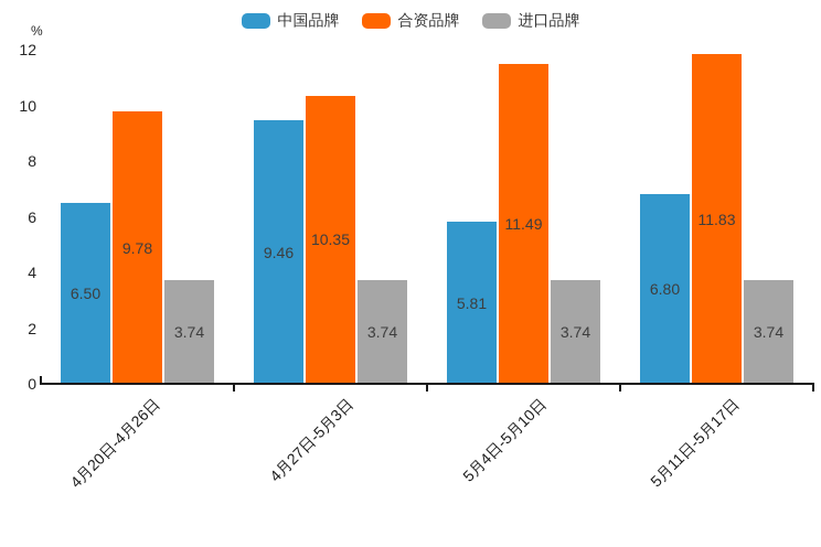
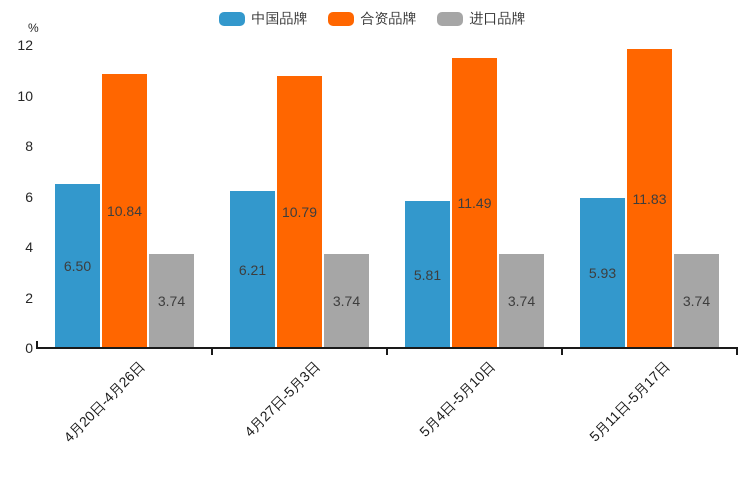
合资品牌/4月20日-4月26日: 9.78 -> 10.84
中国品牌/4月27日-5月3日: 9.46 -> 6.21
合资品牌/4月27日-5月3日: 10.35 -> 10.79
中国品牌/5月11日-5月17日: 6.80 -> 5.93
